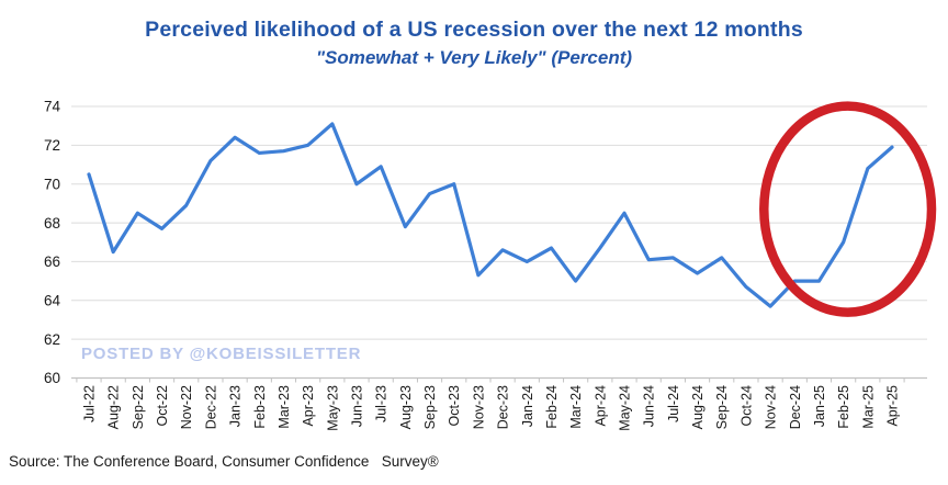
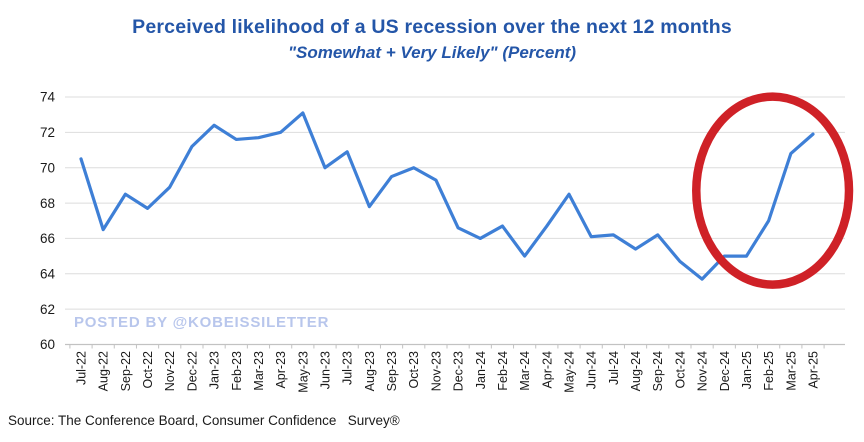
Nov-23: 65.3 -> 69.3
